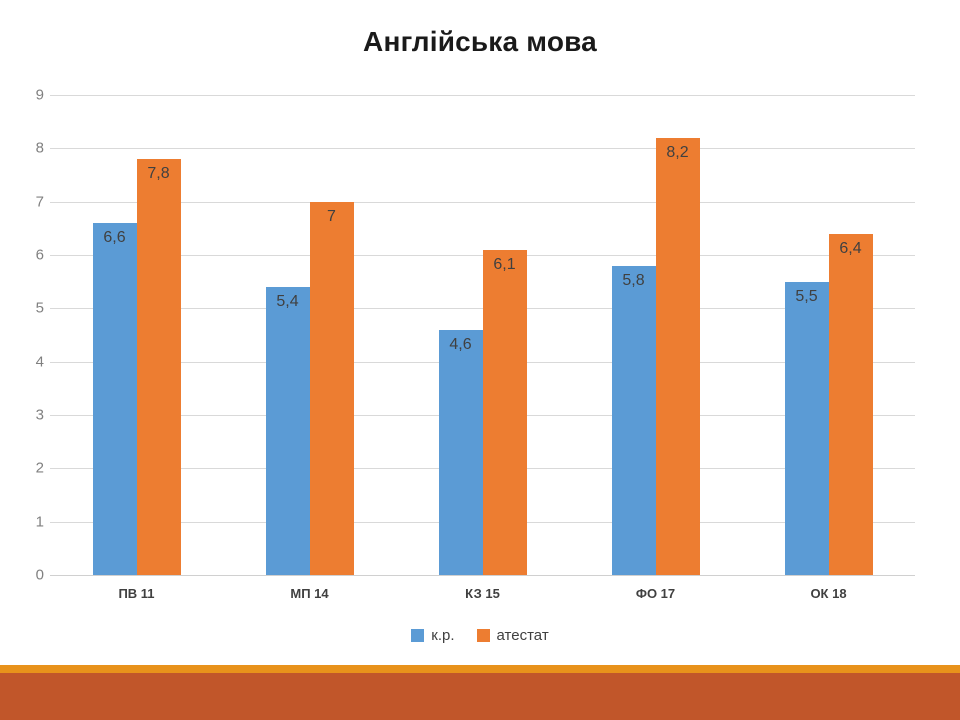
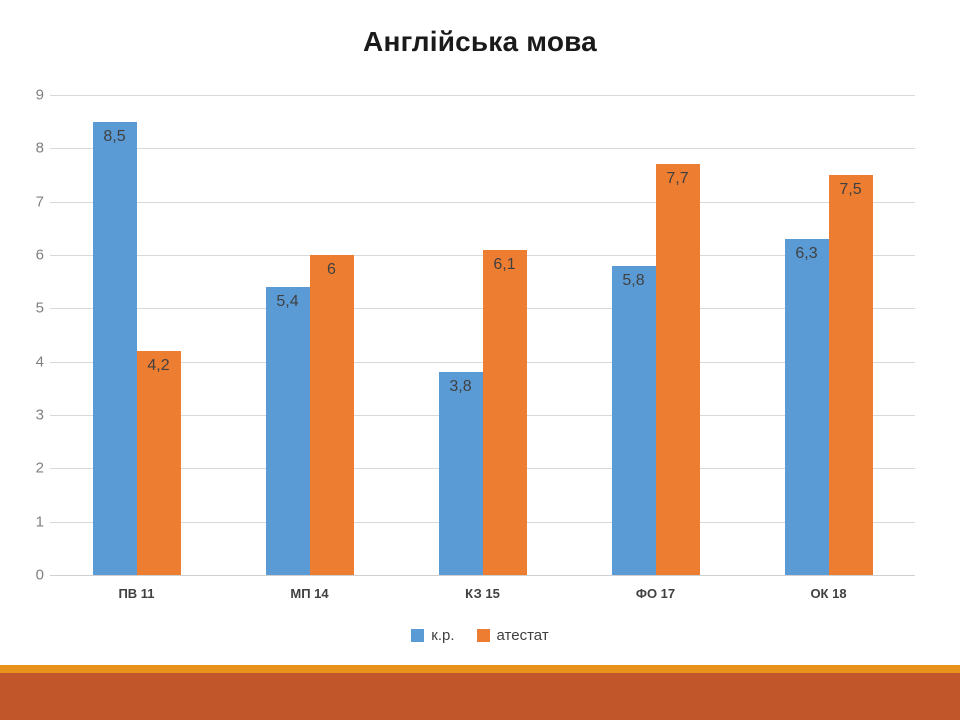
к.р./ПВ 11: 6,6 -> 8,5
атестат/ПВ 11: 7,8 -> 4,2
атестат/МП 14: 7 -> 6
к.р./КЗ 15: 4,6 -> 3,8
атестат/ФО 17: 8,2 -> 7,7
к.р./ОК 18: 5,5 -> 6,3
атестат/ОК 18: 6,4 -> 7,5
